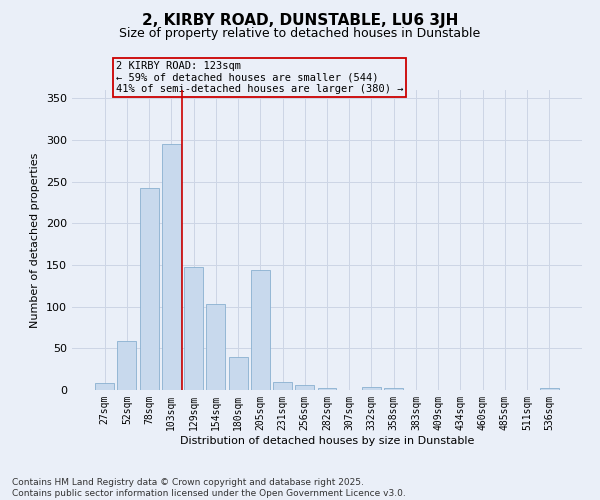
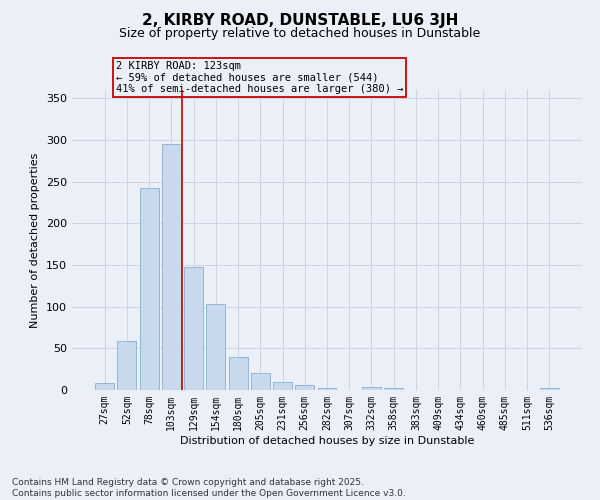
205sqm: 144 -> 20
